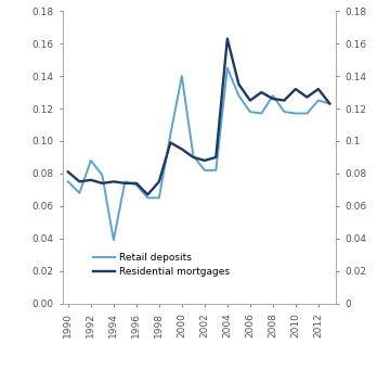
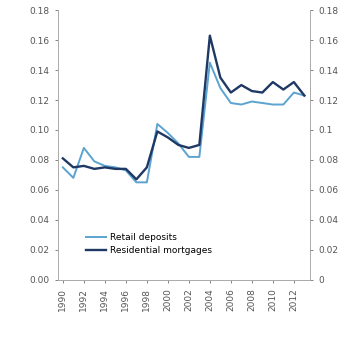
Retail deposits/1994: 0.039 -> 0.076
Retail deposits/2000: 0.140 -> 0.098
Retail deposits/2008: 0.128 -> 0.119
